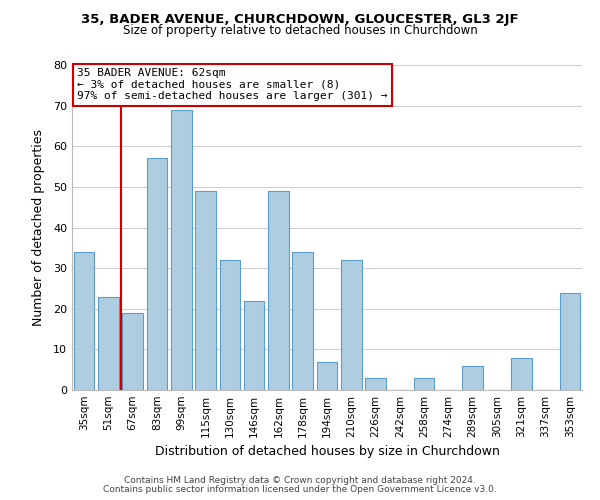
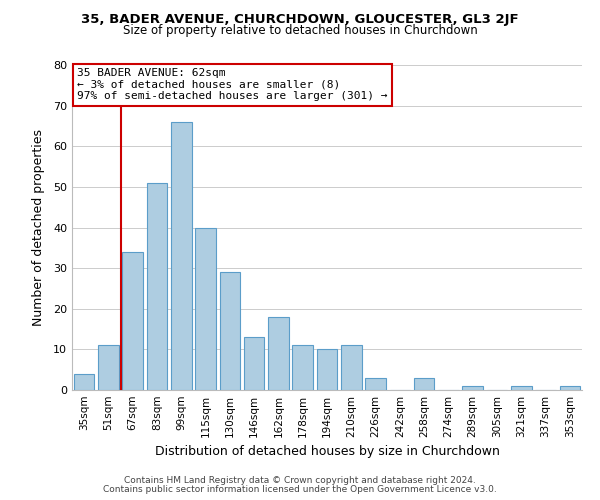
35sqm: 34 -> 4
51sqm: 23 -> 11
67sqm: 19 -> 34
83sqm: 57 -> 51
99sqm: 69 -> 66
115sqm: 49 -> 40
130sqm: 32 -> 29
146sqm: 22 -> 13
162sqm: 49 -> 18
178sqm: 34 -> 11
194sqm: 7 -> 10
210sqm: 32 -> 11
289sqm: 6 -> 1
321sqm: 8 -> 1
353sqm: 24 -> 1
